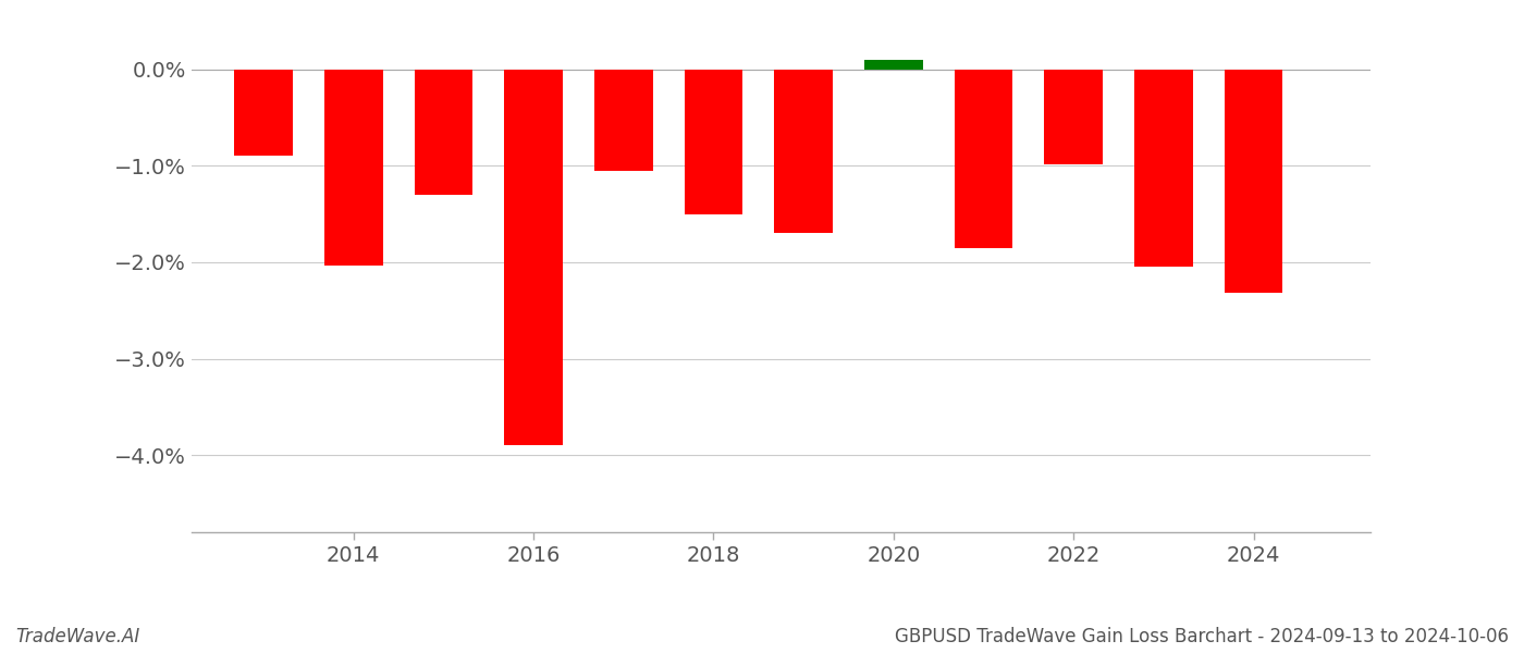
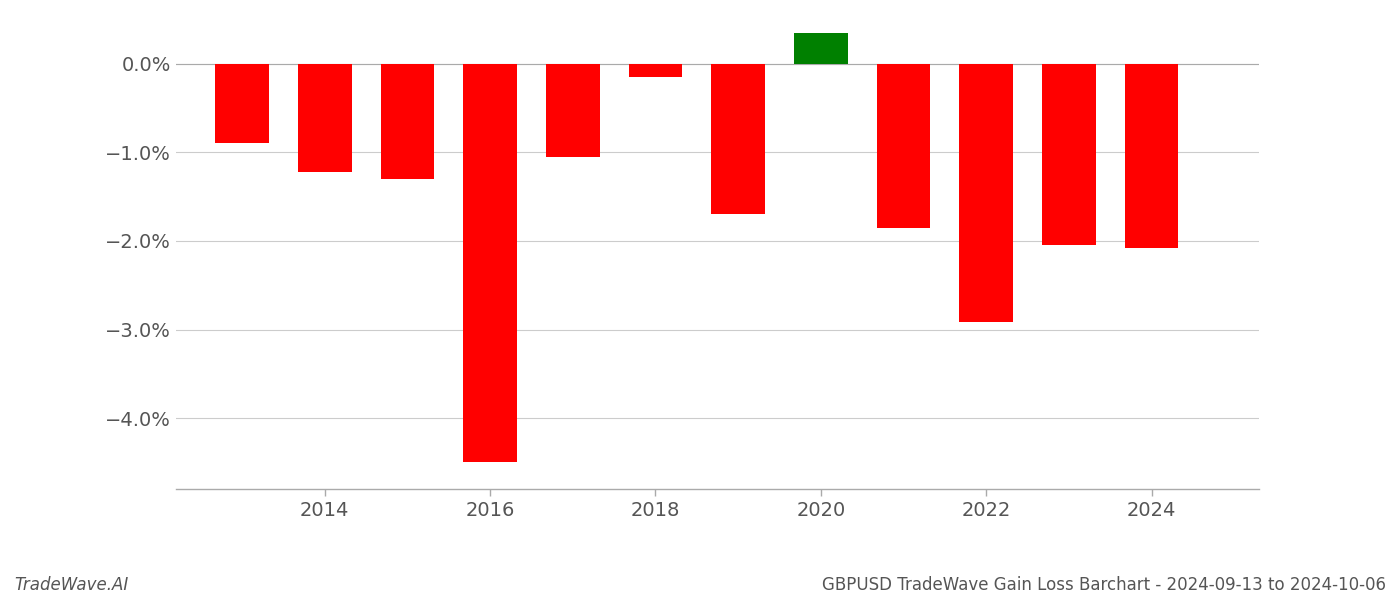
2014: -2.04% -> -1.22%
2016: -3.90% -> -4.50%
2018: -1.50% -> -0.15%
2020: 0.10% -> 0.35%
2022: -0.98% -> -2.92%
2024: -2.32% -> -2.08%
